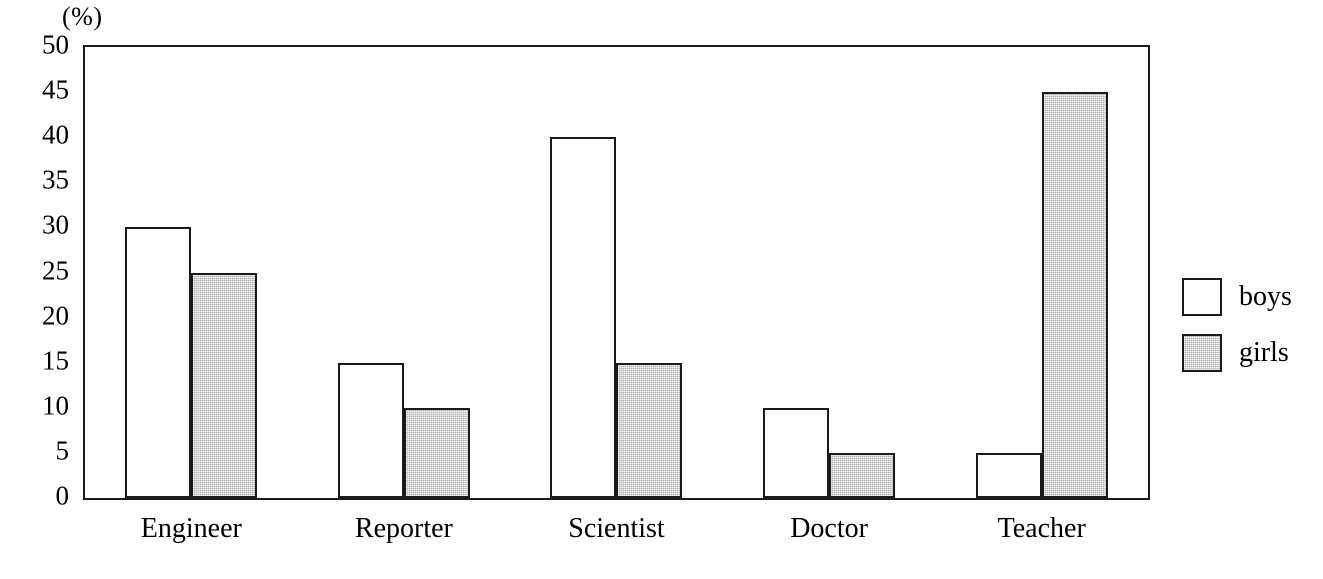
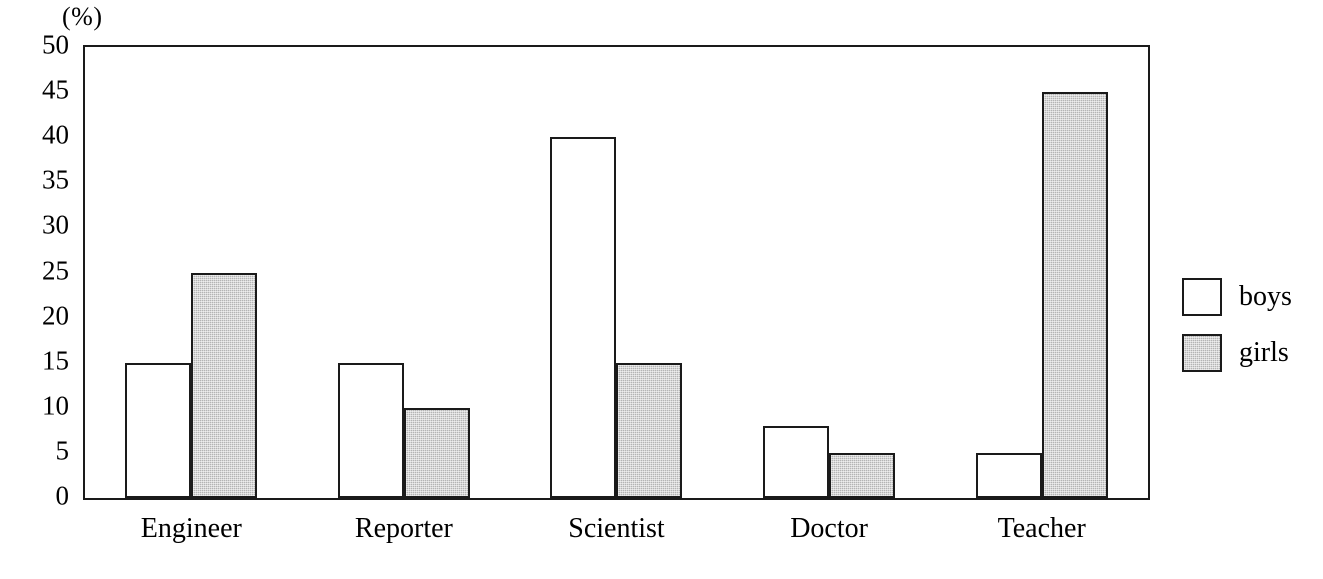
boys/Engineer: 30 -> 15
boys/Doctor: 10 -> 8
